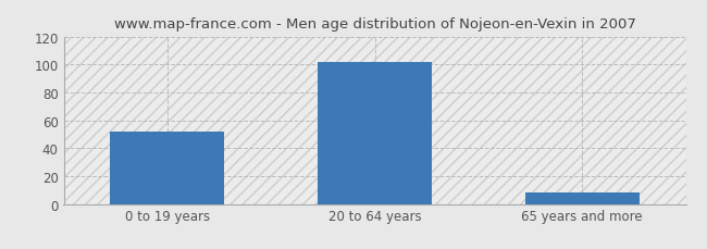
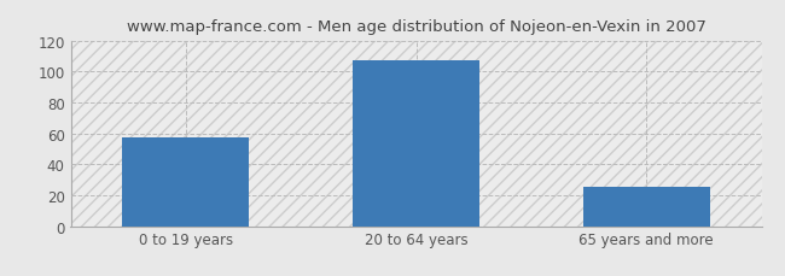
0 to 19 years: 52 -> 57
20 to 64 years: 102 -> 107
65 years and more: 8 -> 25
